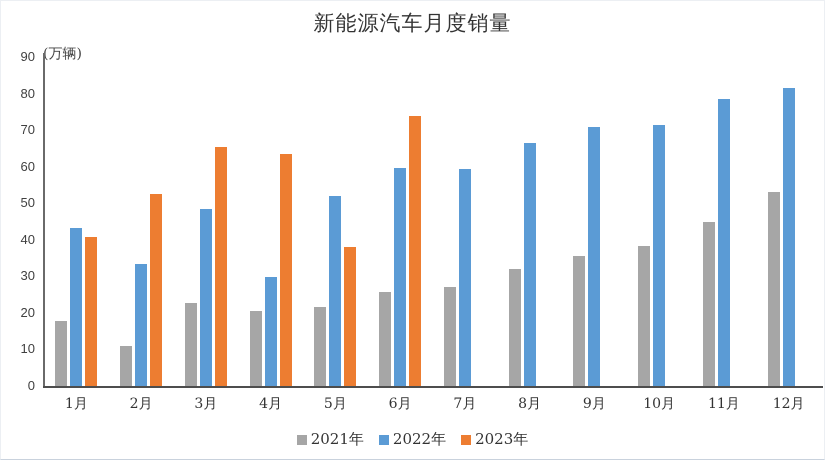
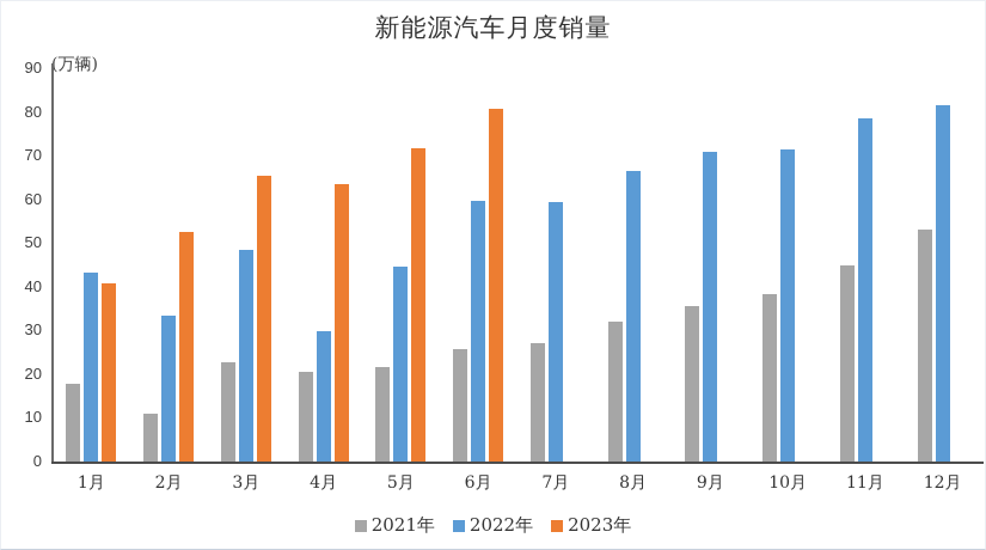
2022年/5月: 52 -> 45
2023年/5月: 38 -> 72
2023年/6月: 74 -> 81
